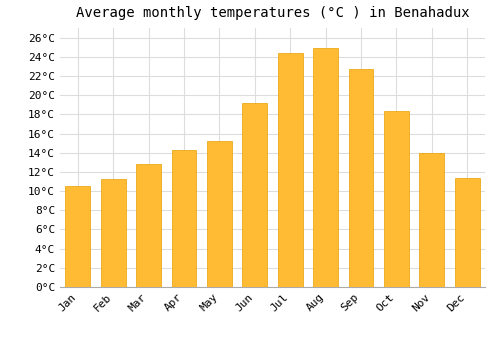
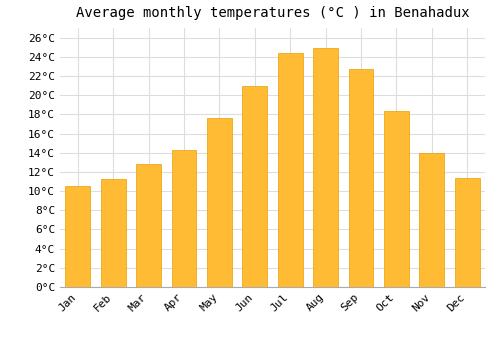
May: 15.2°C -> 17.6°C
Jun: 19.2°C -> 21.0°C
